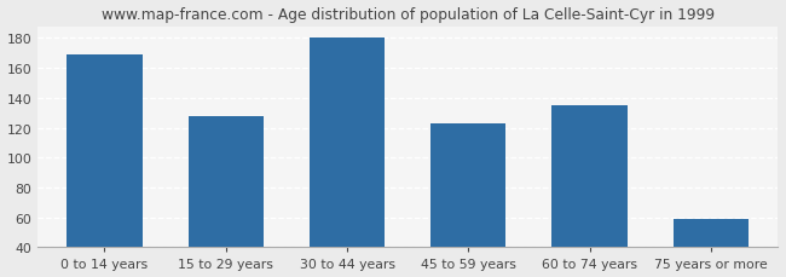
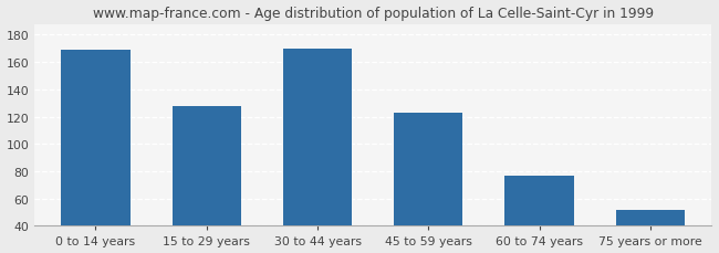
30 to 44 years: 180 -> 170
60 to 74 years: 135 -> 77
75 years or more: 59 -> 52
